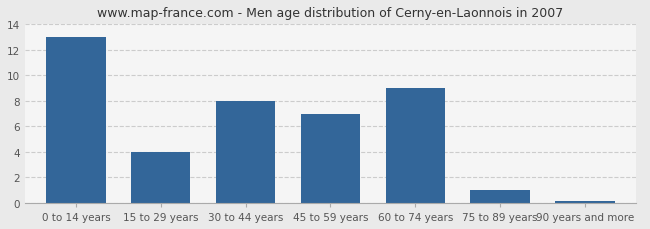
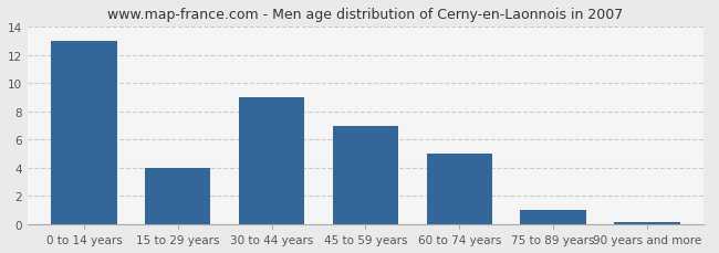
30 to 44 years: 8.0 -> 9.0
60 to 74 years: 9.0 -> 5.0
